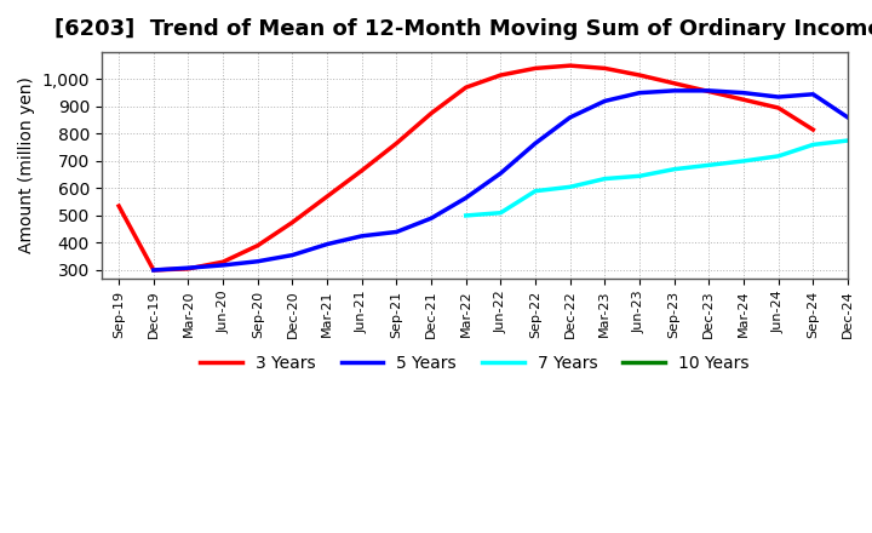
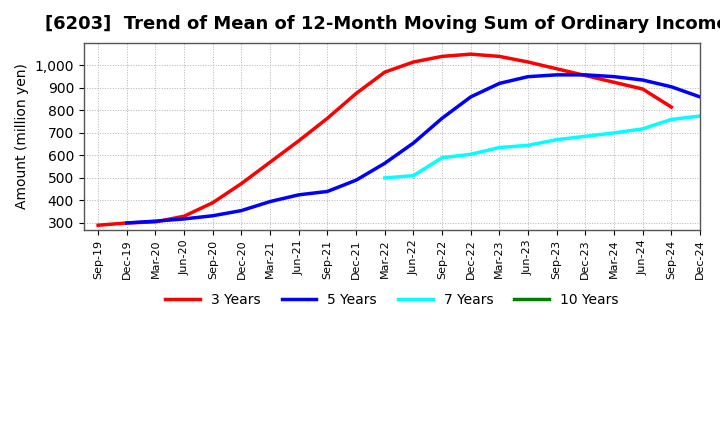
3 Years/Sep-19: 535 -> 290
5 Years/Sep-24: 945 -> 905
